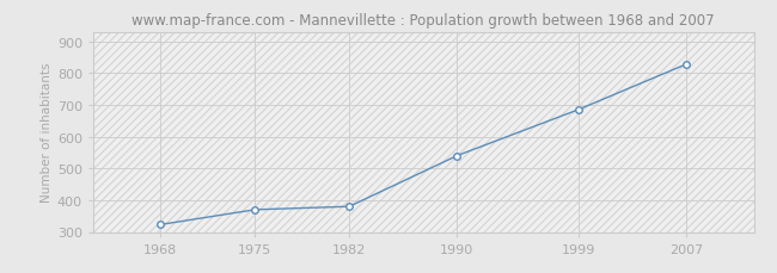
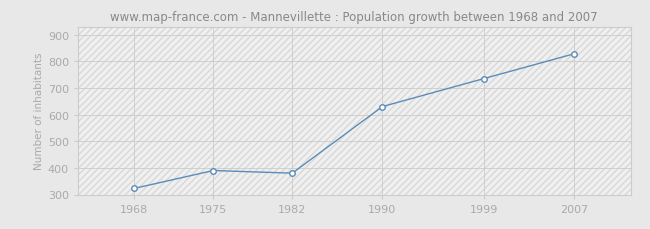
1975: 370 -> 390
1990: 540 -> 630
1999: 685 -> 735
